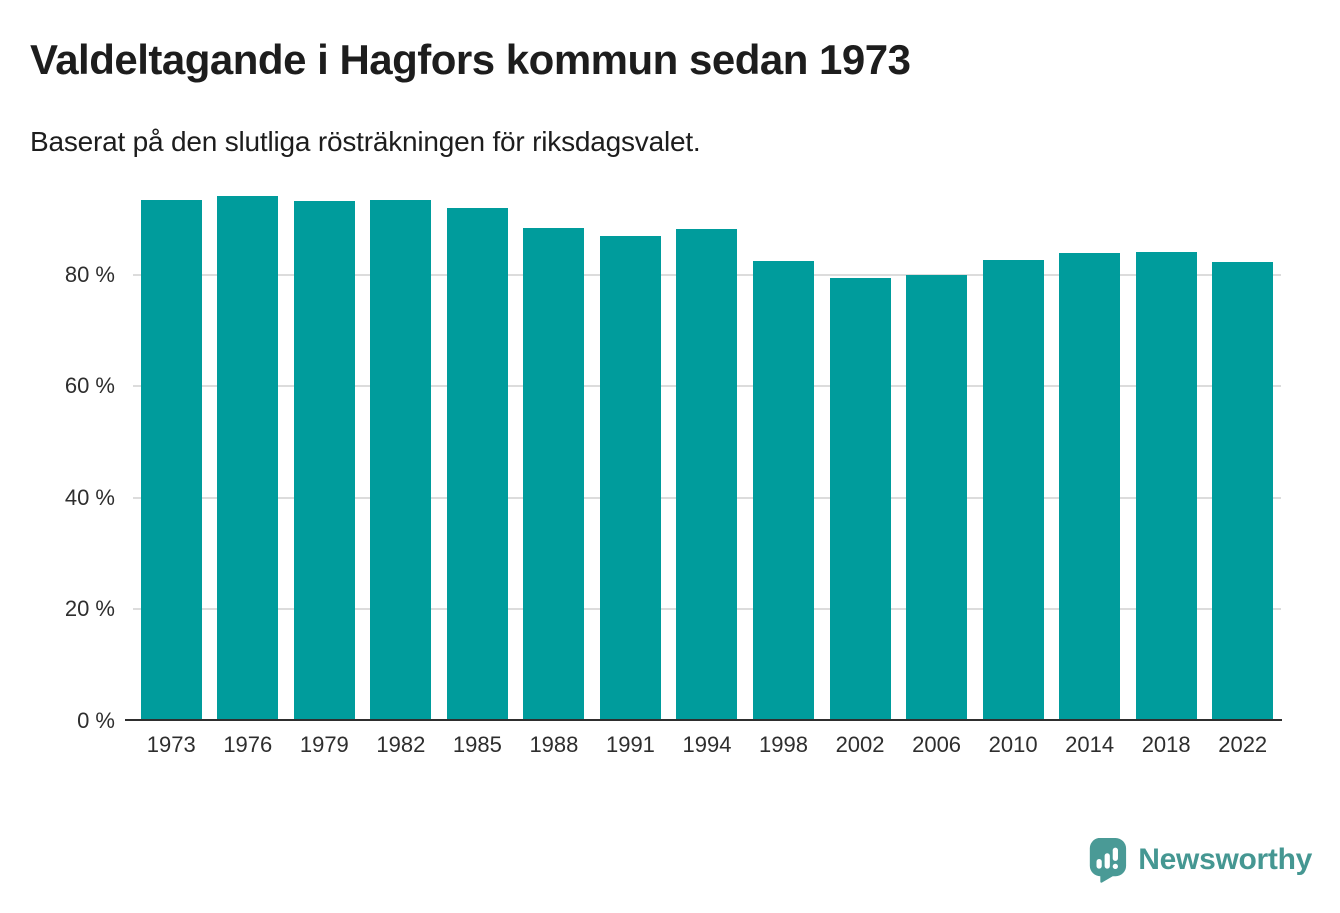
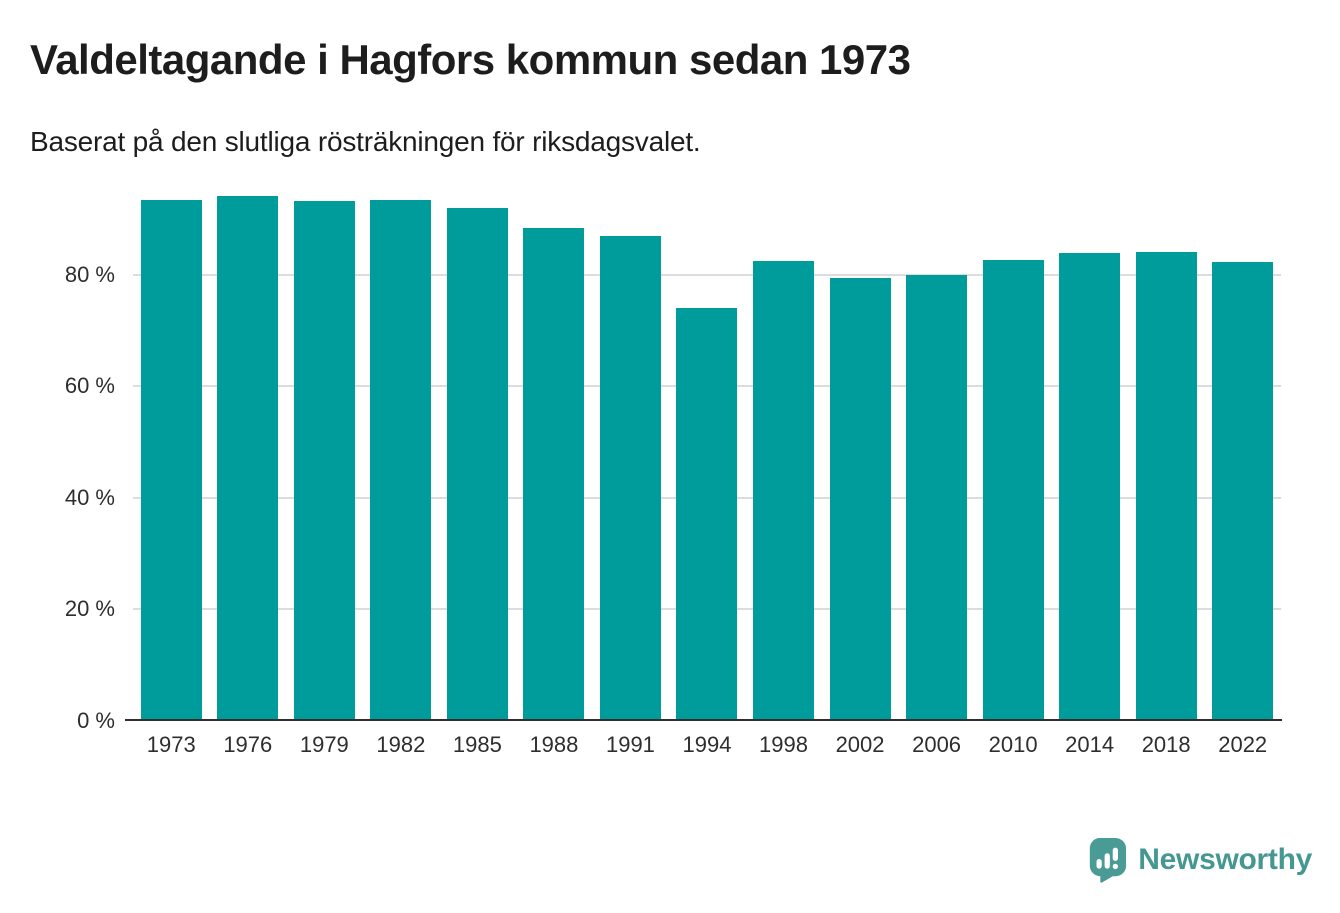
1994: 88% -> 74%
